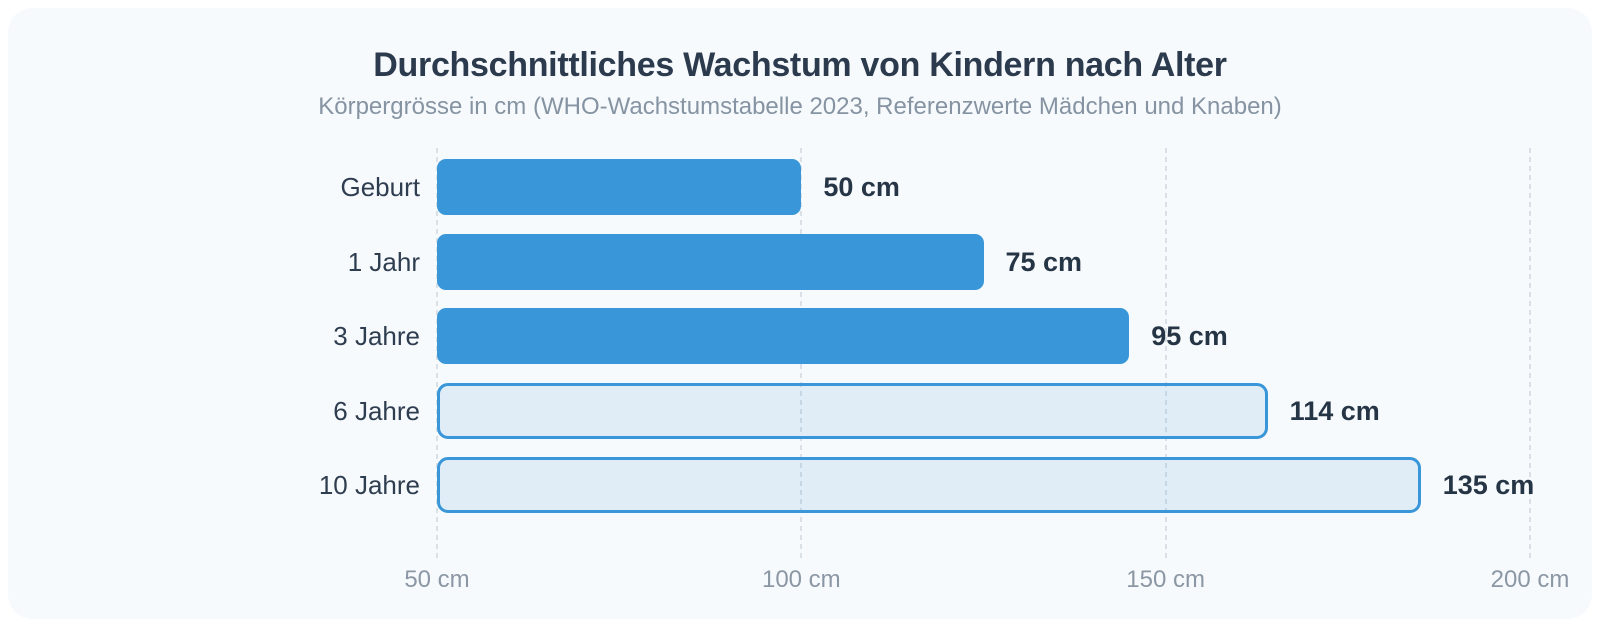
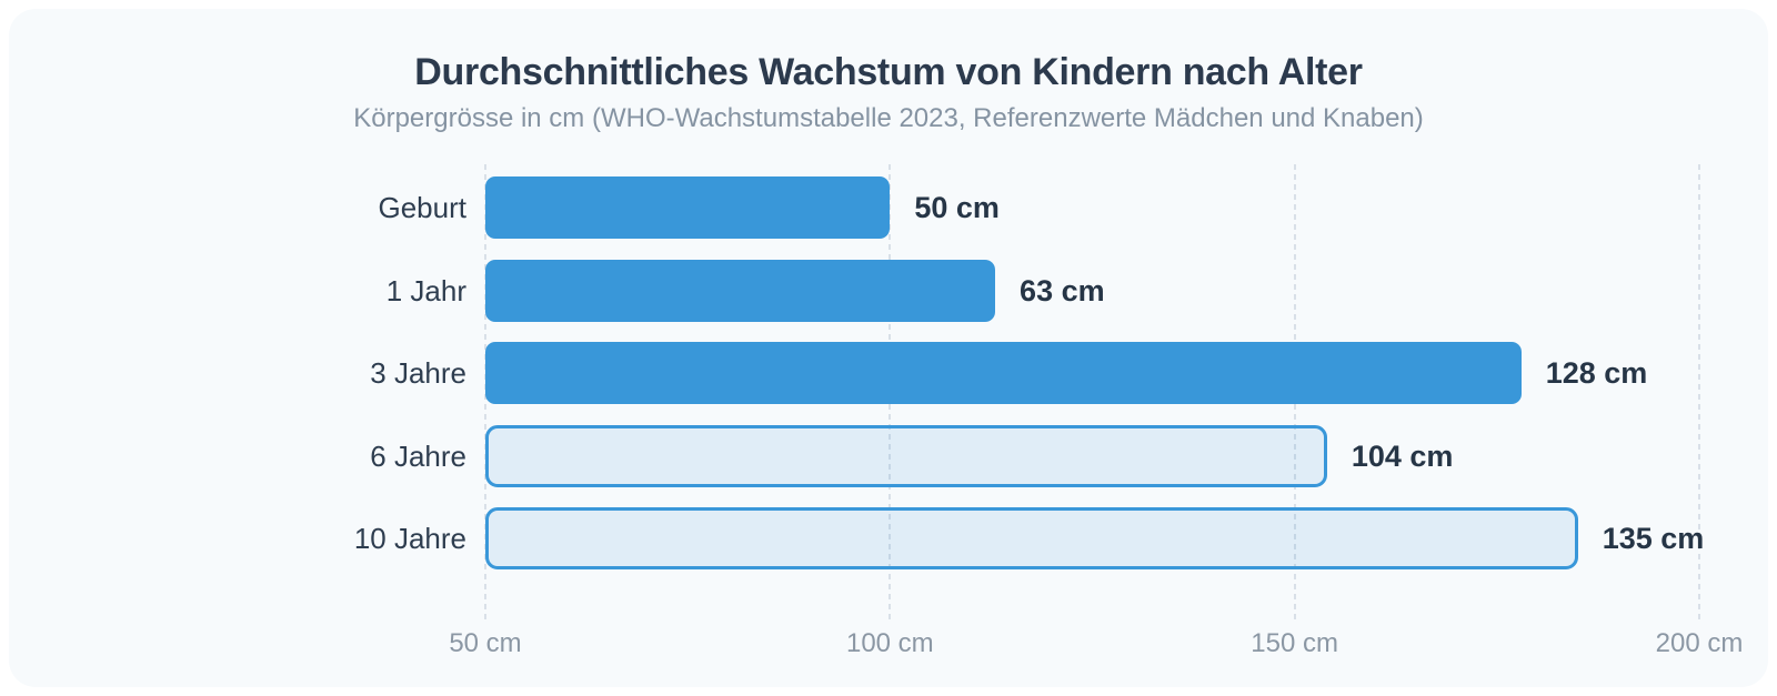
1 Jahr: 75 -> 63
3 Jahre: 95 -> 128
6 Jahre: 114 -> 104
